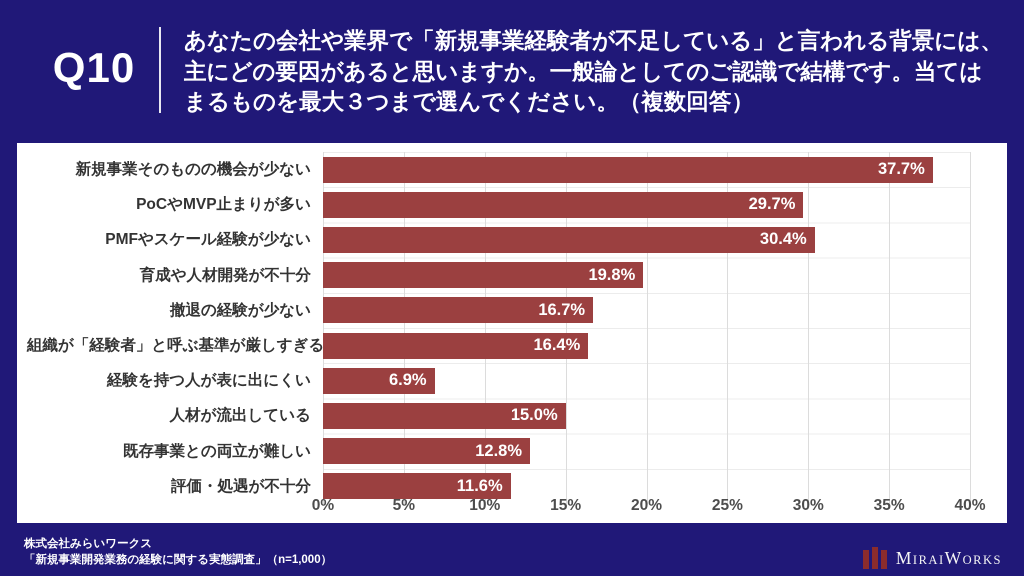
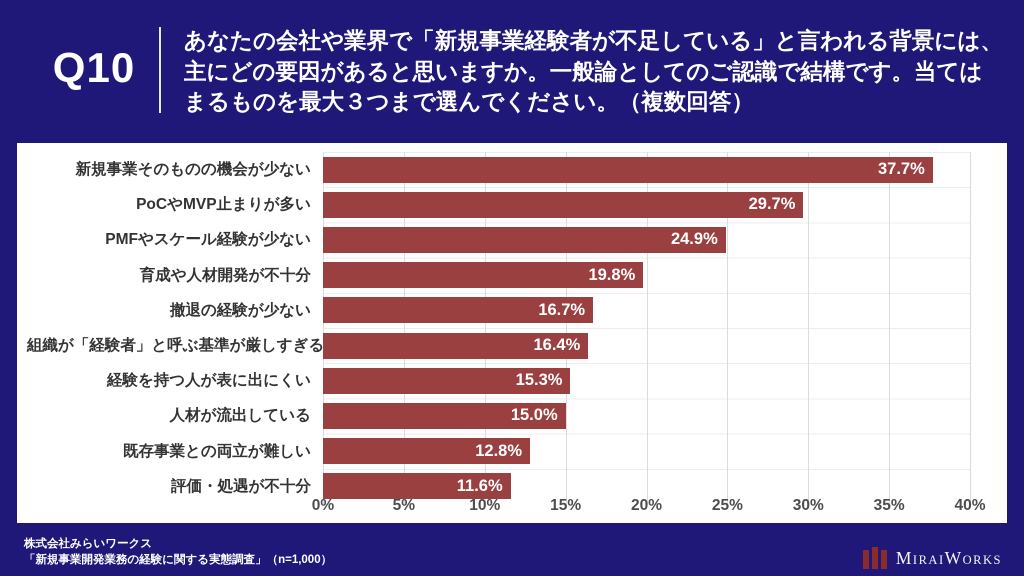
PMFやスケール経験が少ない: 30.4% -> 24.9%
経験を持つ人が表に出にくい: 6.9% -> 15.3%
